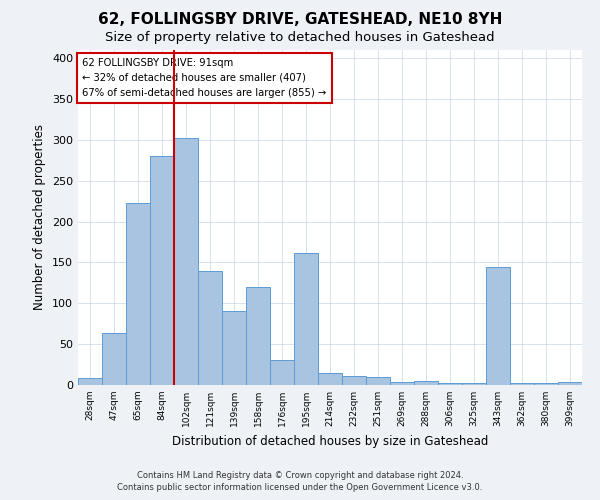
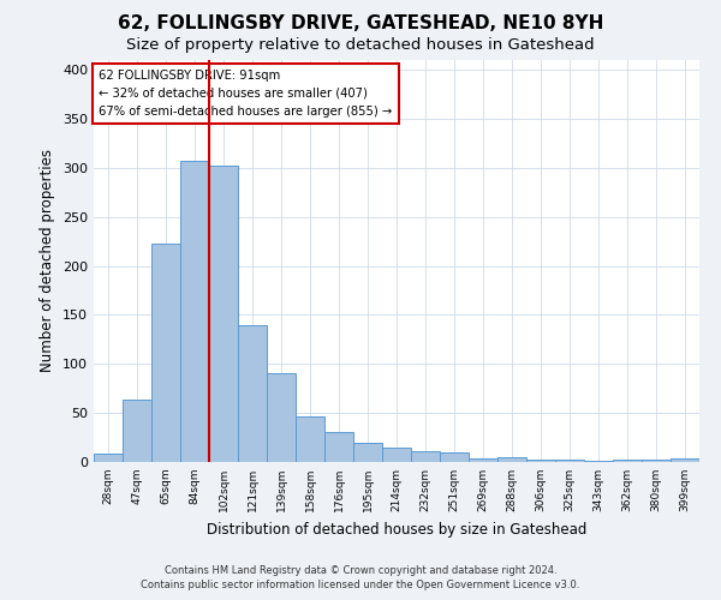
84sqm: 280 -> 307
158sqm: 120 -> 46
195sqm: 162 -> 20
343sqm: 144 -> 1
